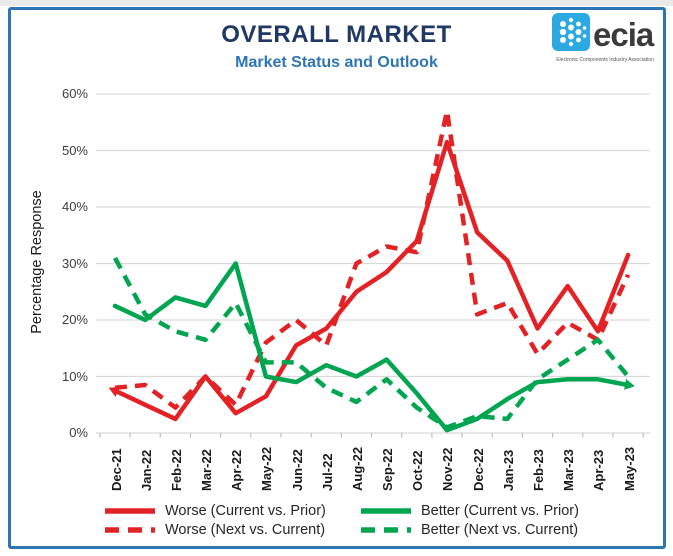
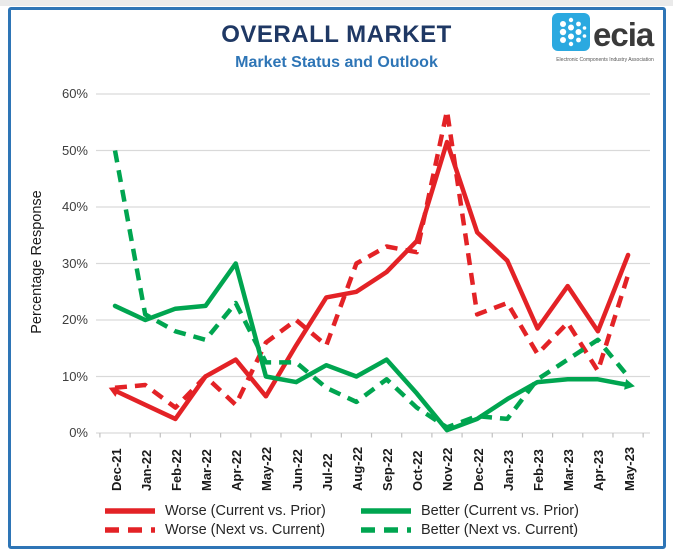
Better (Next vs. Current)/Dec-21: 31% -> 50%
Better (Current vs. Prior)/Feb-22: 24% -> 22%
Worse (Current vs. Prior)/Apr-22: 4% -> 13%
Worse (Current vs. Prior)/Jul-22: 18% -> 24%
Worse (Next vs. Current)/Apr-23: 16% -> 11%
